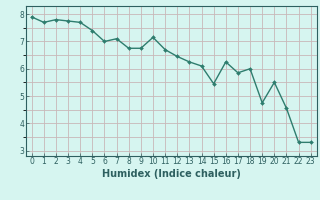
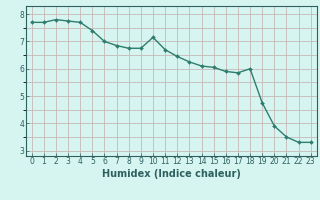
0: 7.90 -> 7.70
7: 7.10 -> 6.85
15: 5.45 -> 6.05
16: 6.25 -> 5.90
20: 5.50 -> 3.90
21: 4.55 -> 3.50
